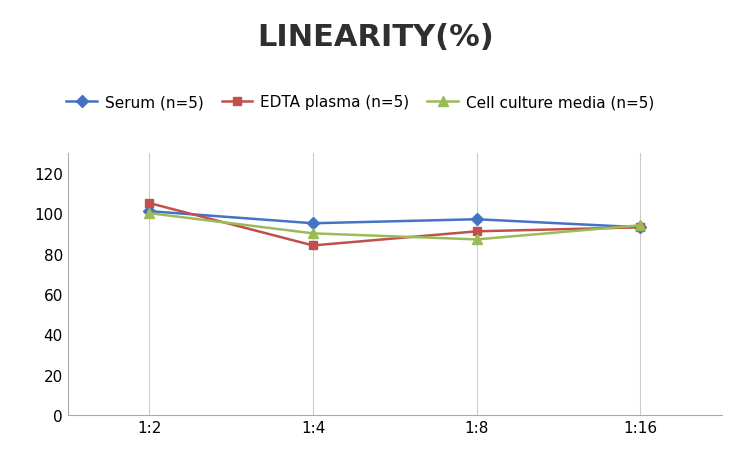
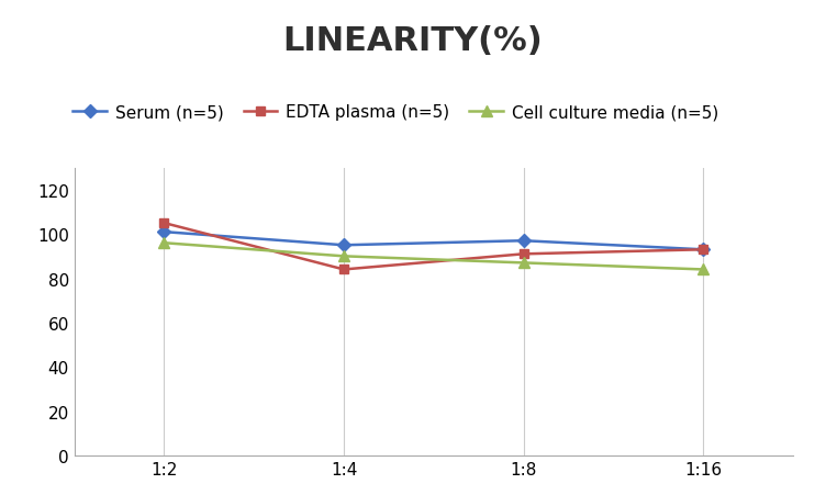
Cell culture media (n=5)/1:2: 100 -> 96
Cell culture media (n=5)/1:16: 94 -> 84
